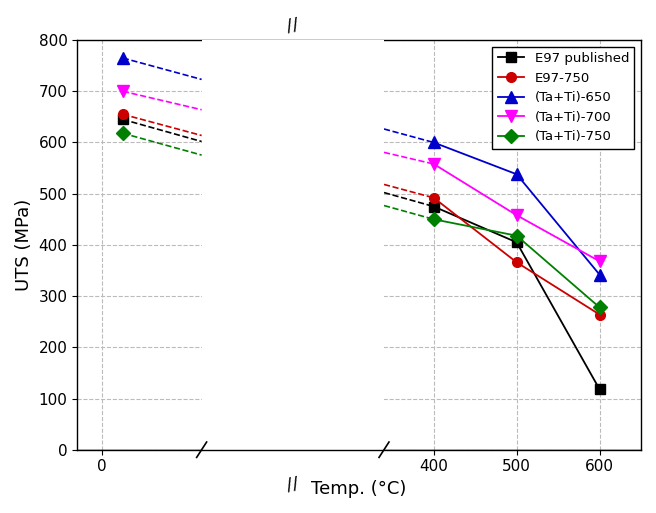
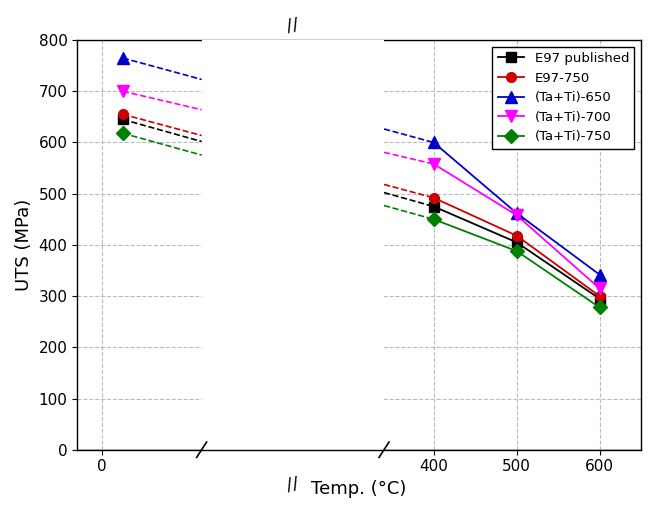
E97-750/500: 366 -> 418
(Ta+Ti)-650/500: 538 -> 462
(Ta+Ti)-750/500: 418 -> 388
E97 published/600: 118 -> 295
E97-750/600: 264 -> 300
(Ta+Ti)-700/600: 368 -> 315
